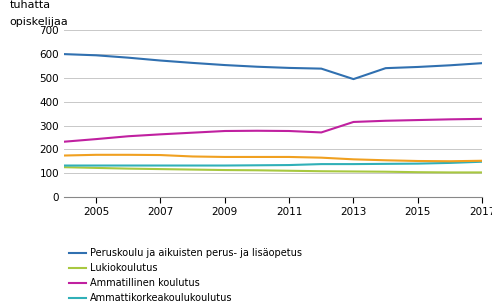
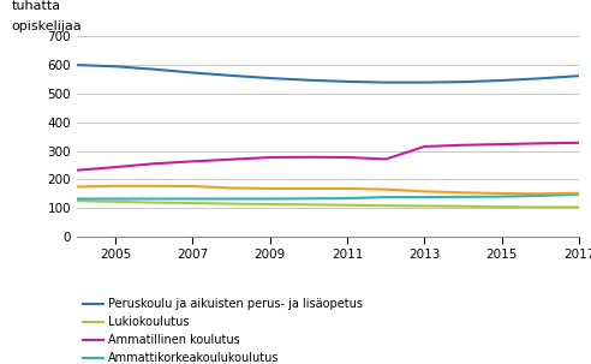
Peruskoulu ja aikuisten perus- ja lisäopetus/2013: 495 -> 539
